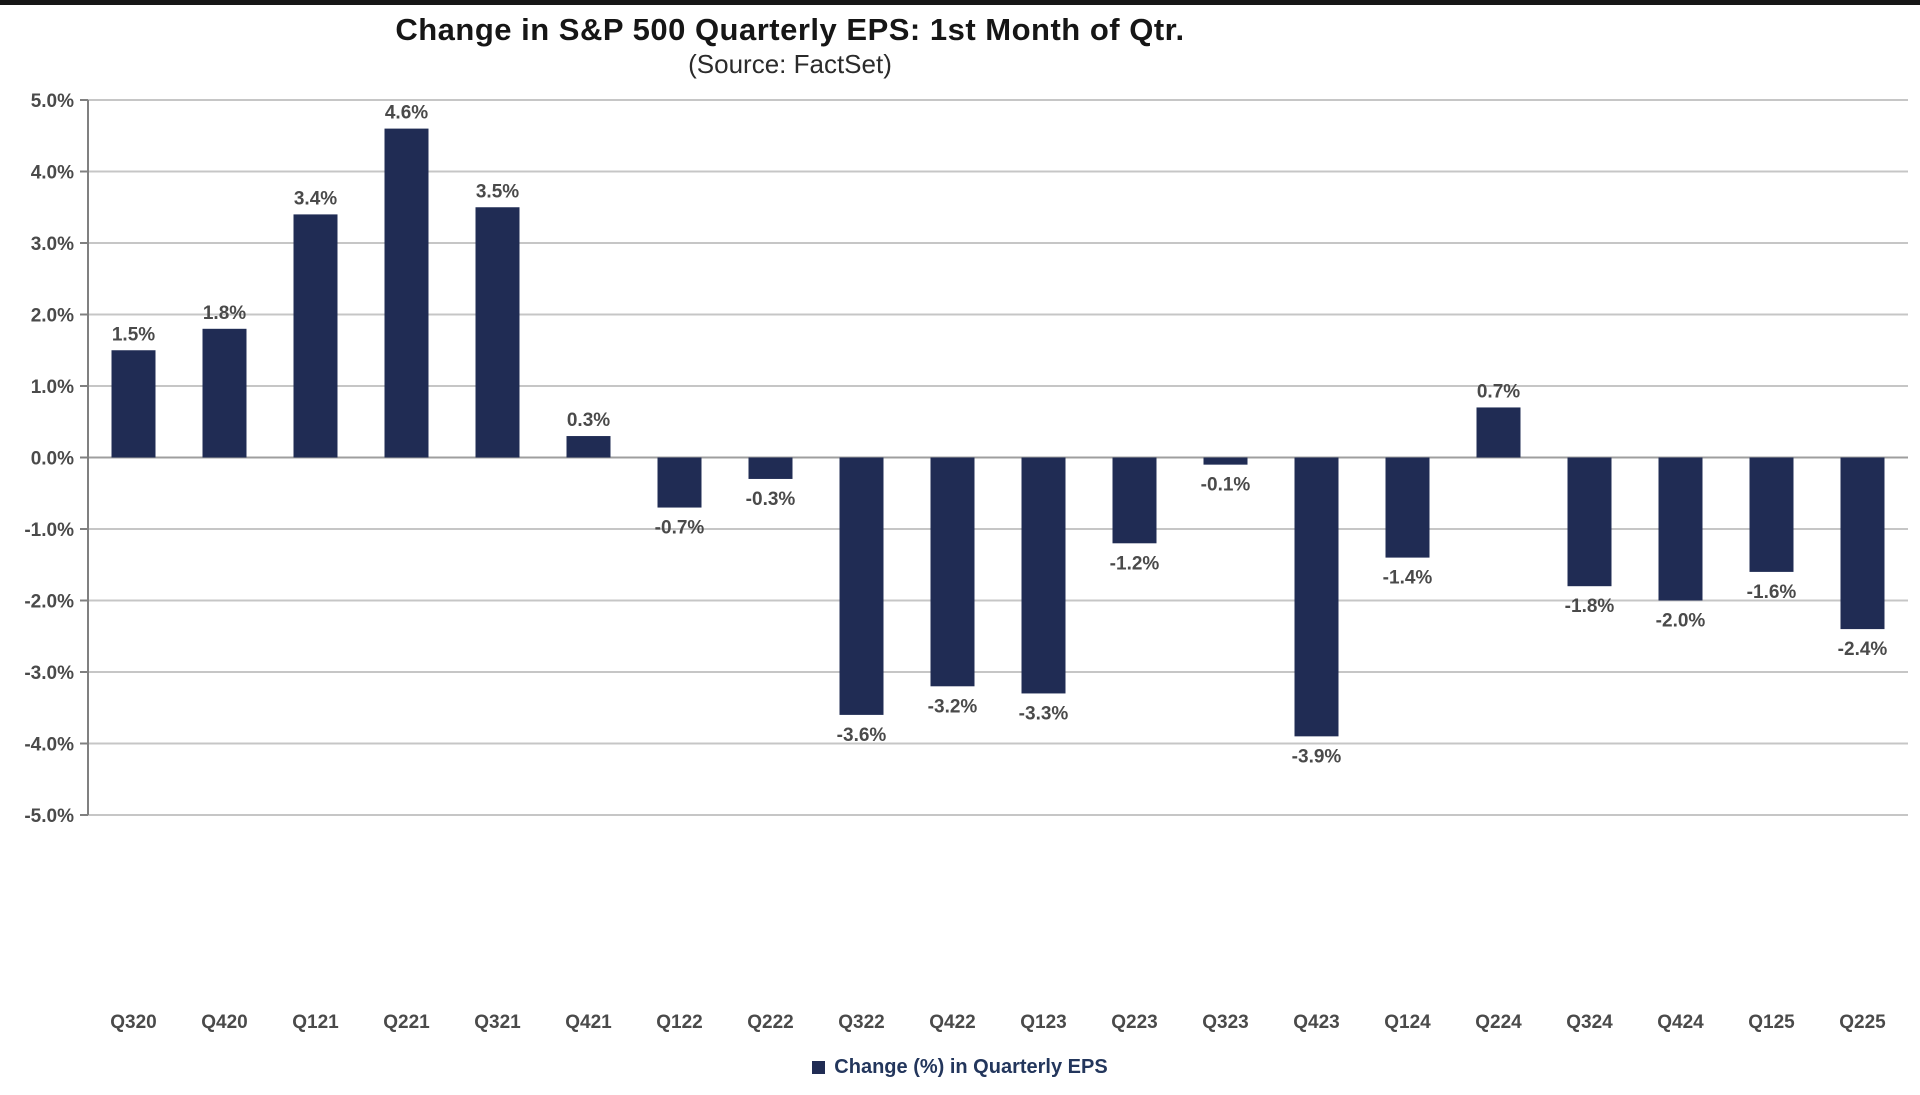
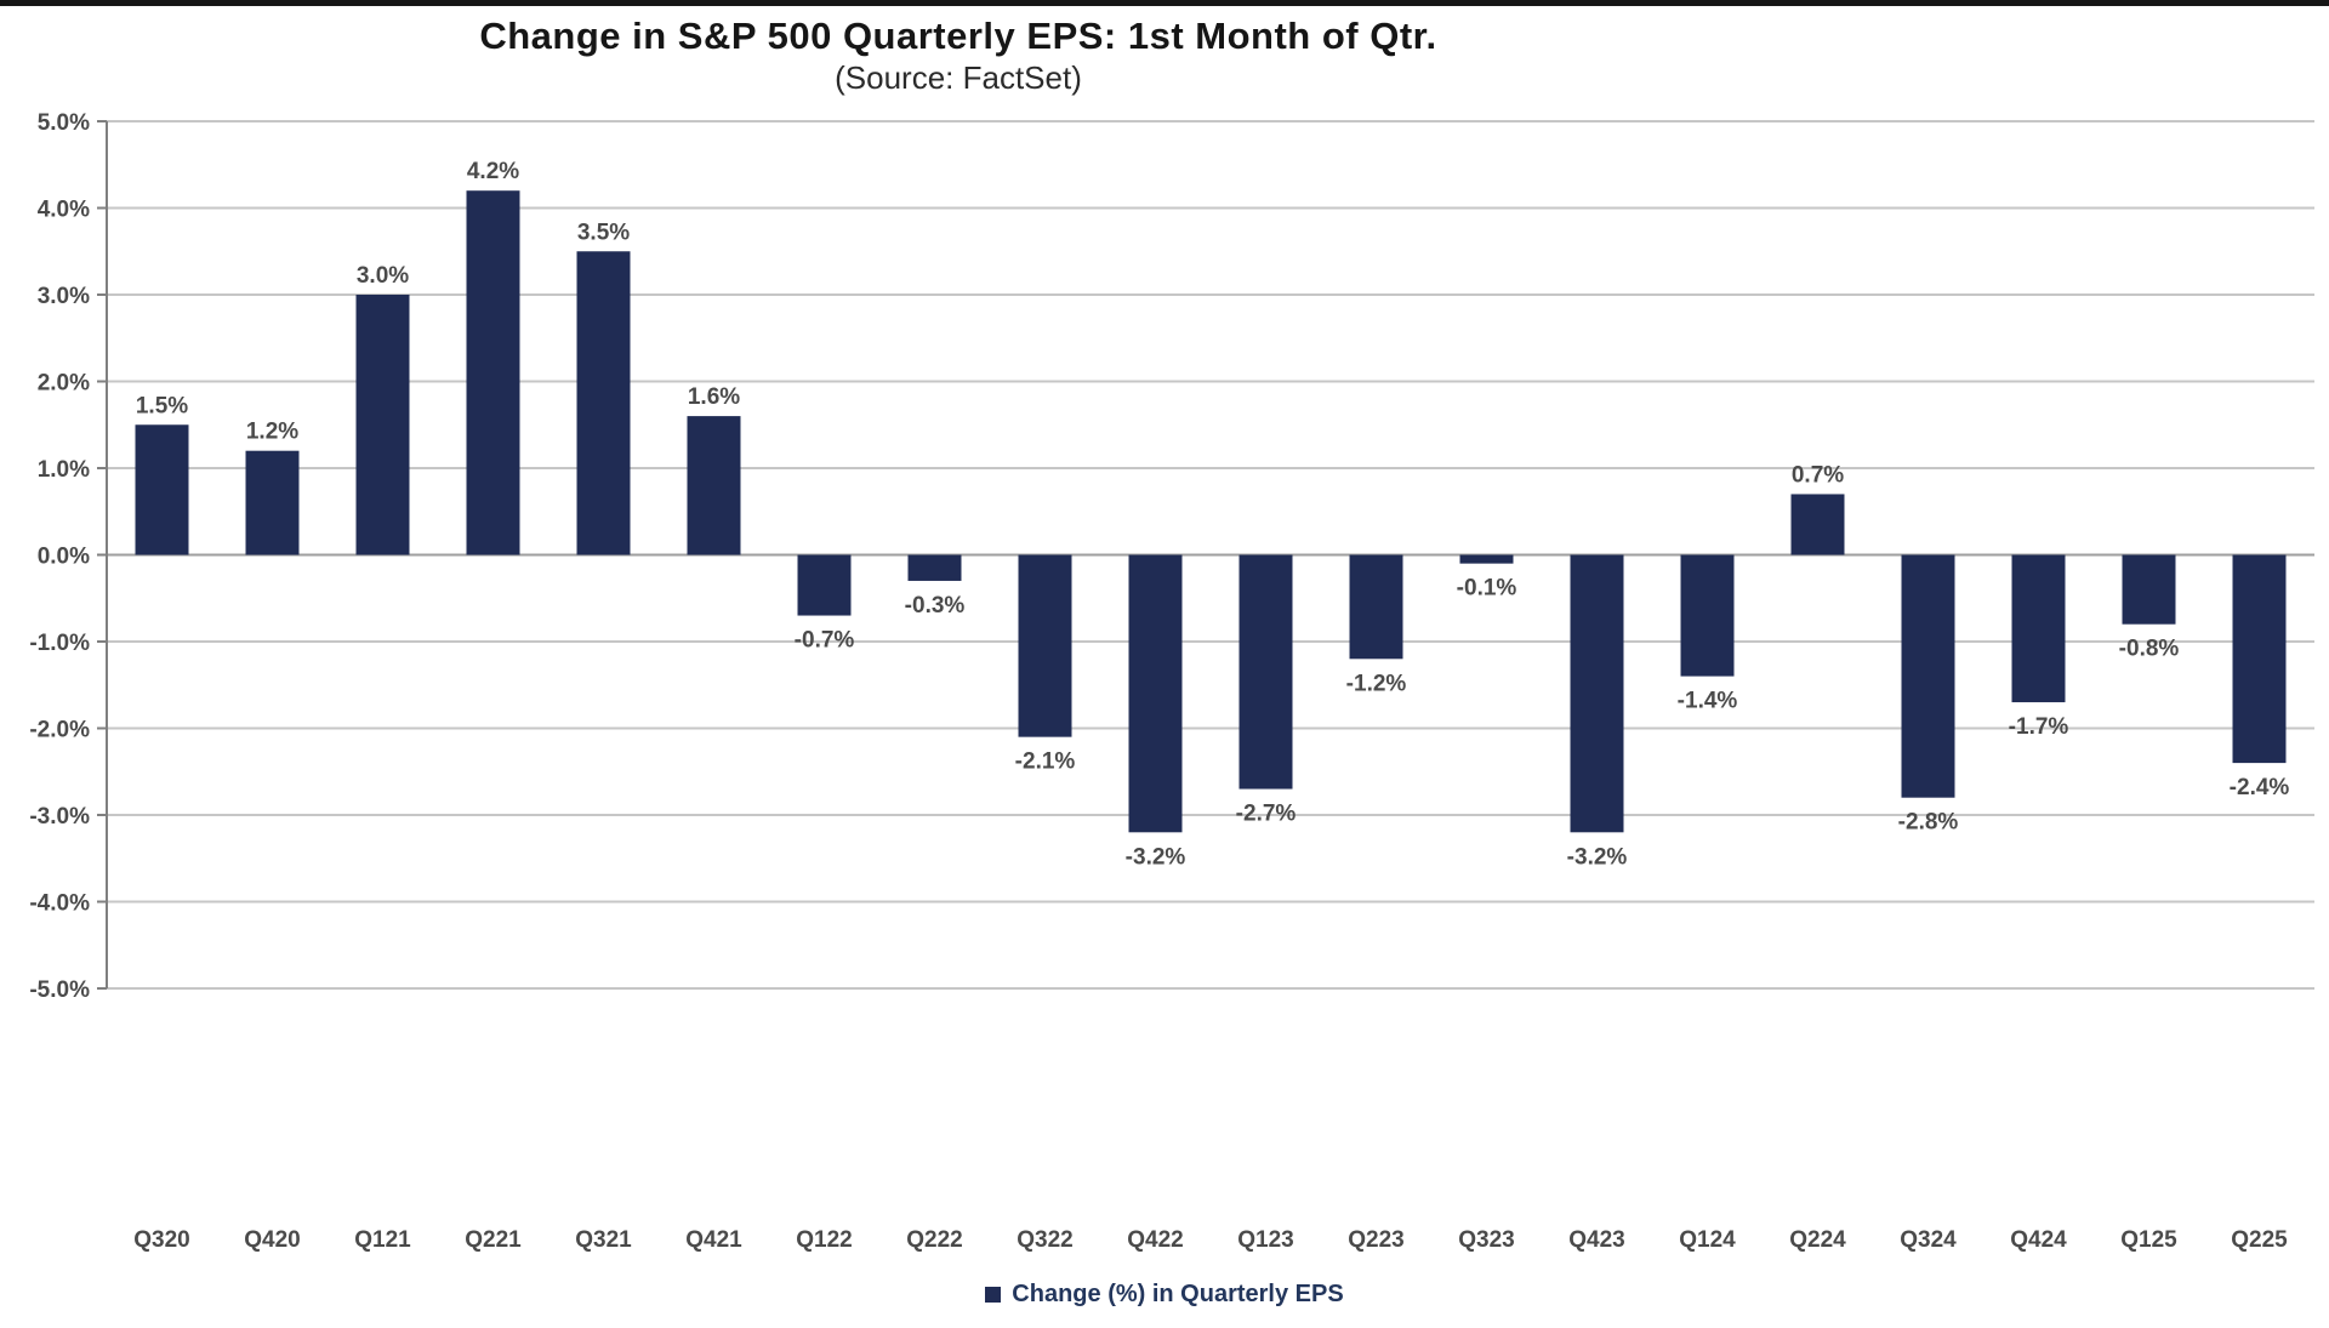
Q420: 1.8% -> 1.2%
Q121: 3.4% -> 3.0%
Q221: 4.6% -> 4.2%
Q421: 0.3% -> 1.6%
Q322: -3.6% -> -2.1%
Q123: -3.3% -> -2.7%
Q423: -3.9% -> -3.2%
Q324: -1.8% -> -2.8%
Q424: -2.0% -> -1.7%
Q125: -1.6% -> -0.8%
